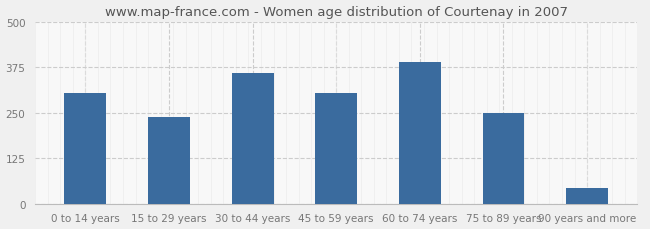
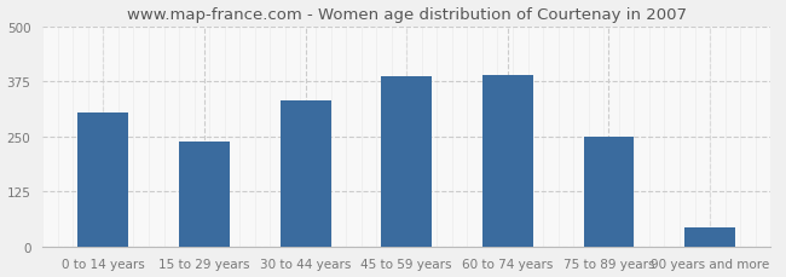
30 to 44 years: 360 -> 330
45 to 59 years: 305 -> 385
